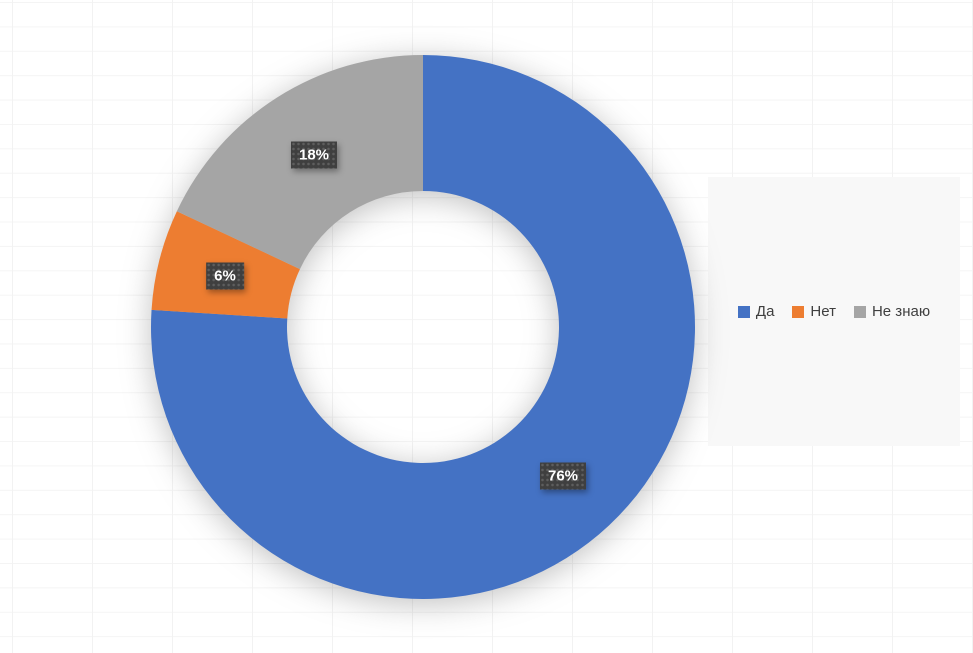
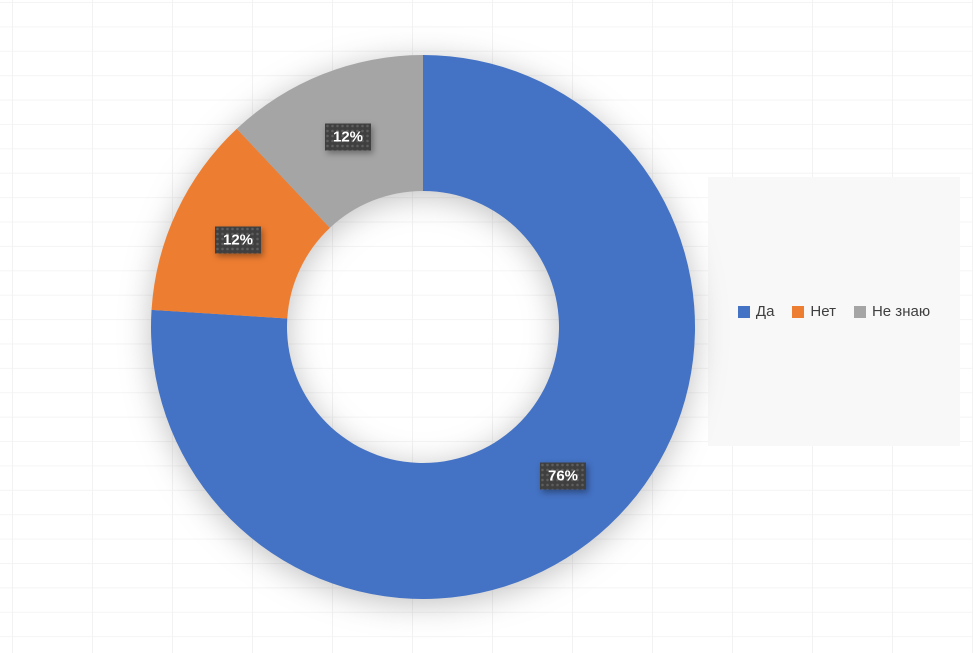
Нет: 6% -> 12%
Не знаю: 18% -> 12%
